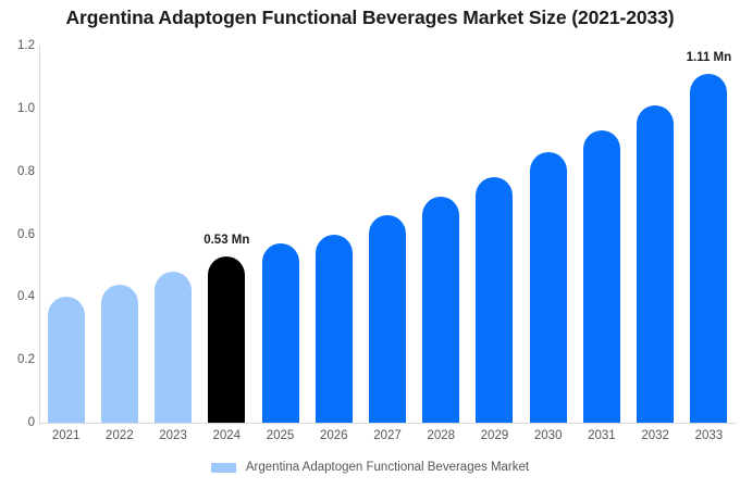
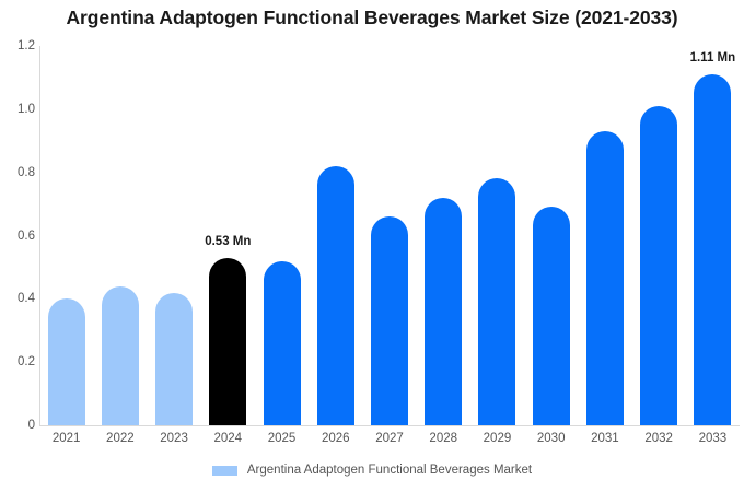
2023: 0.48 -> 0.42
2025: 0.57 -> 0.52
2026: 0.60 -> 0.82
2030: 0.86 -> 0.69
